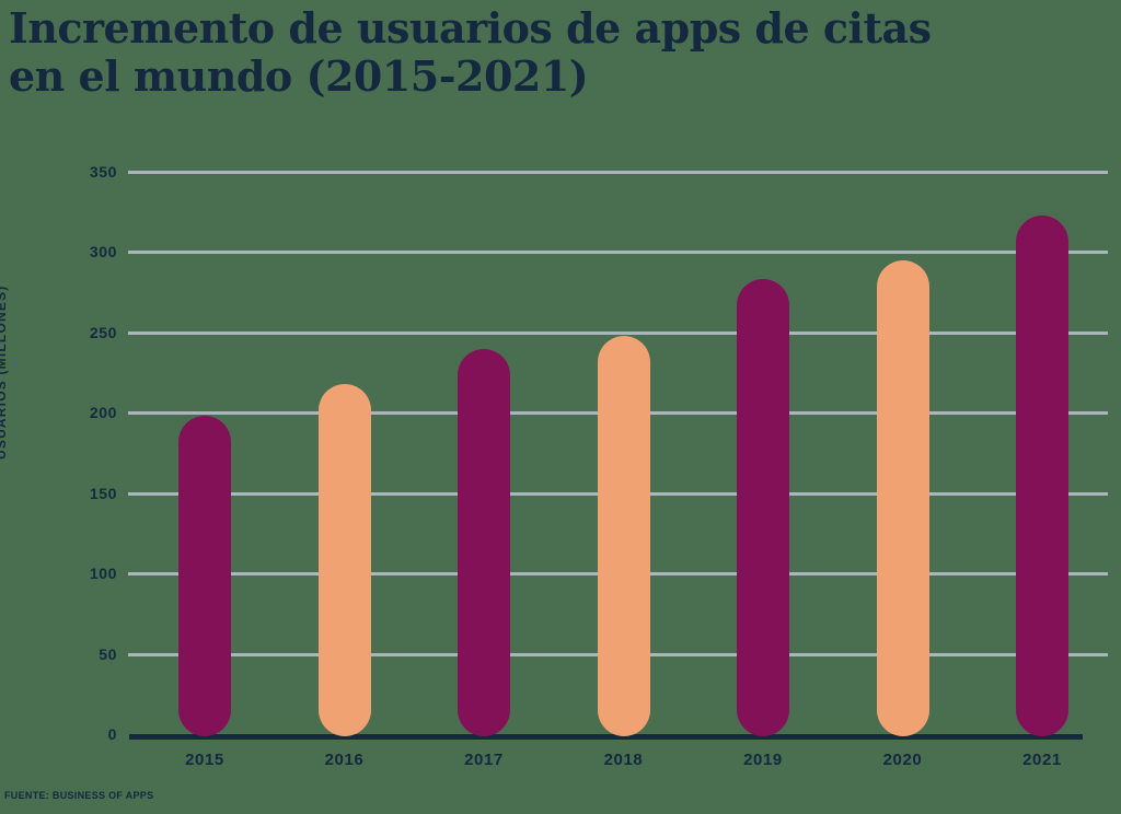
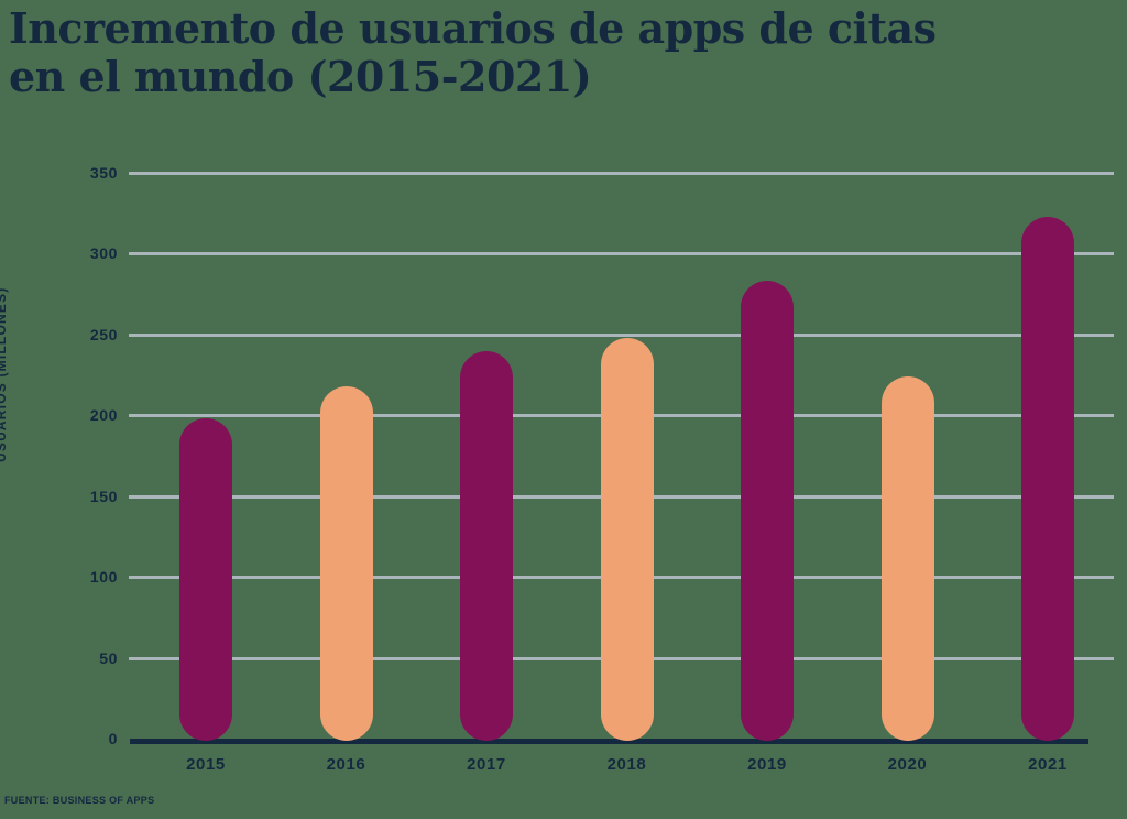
2020: 295 -> 224
